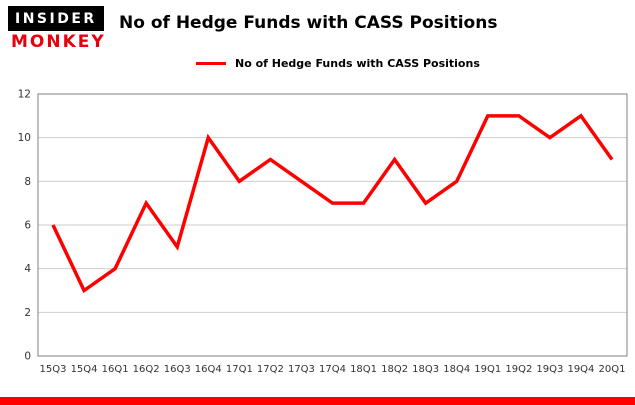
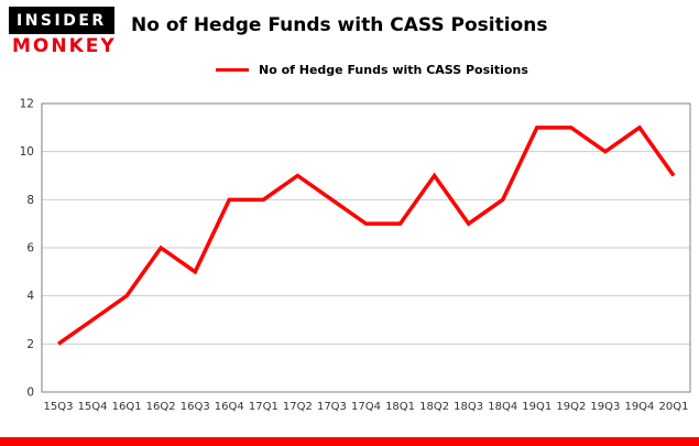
15Q3: 6 -> 2
16Q2: 7 -> 6
16Q4: 10 -> 8
